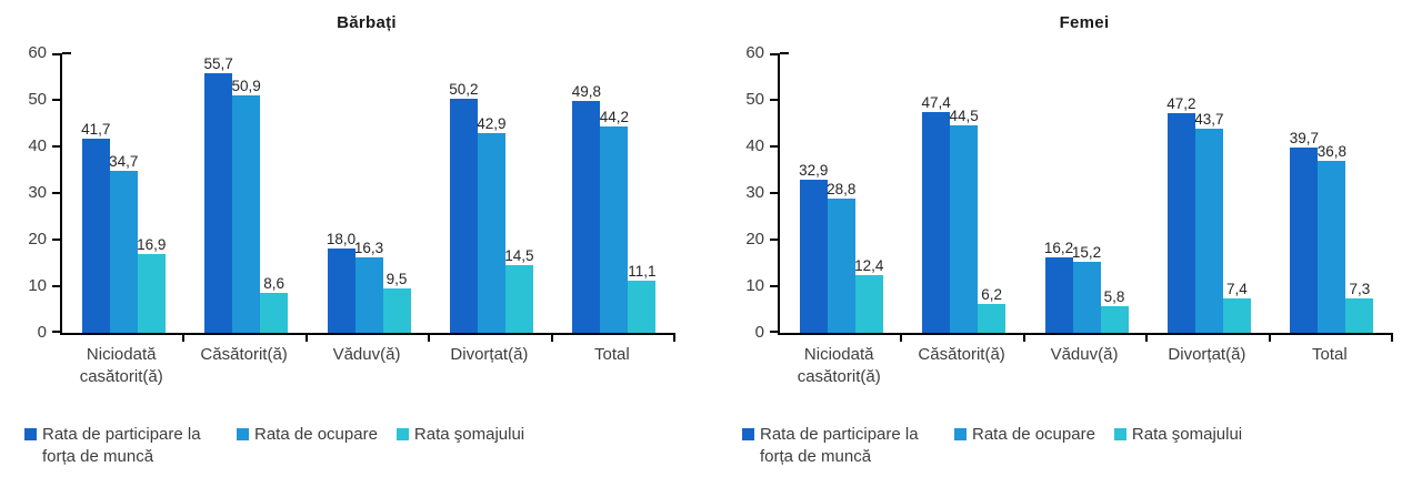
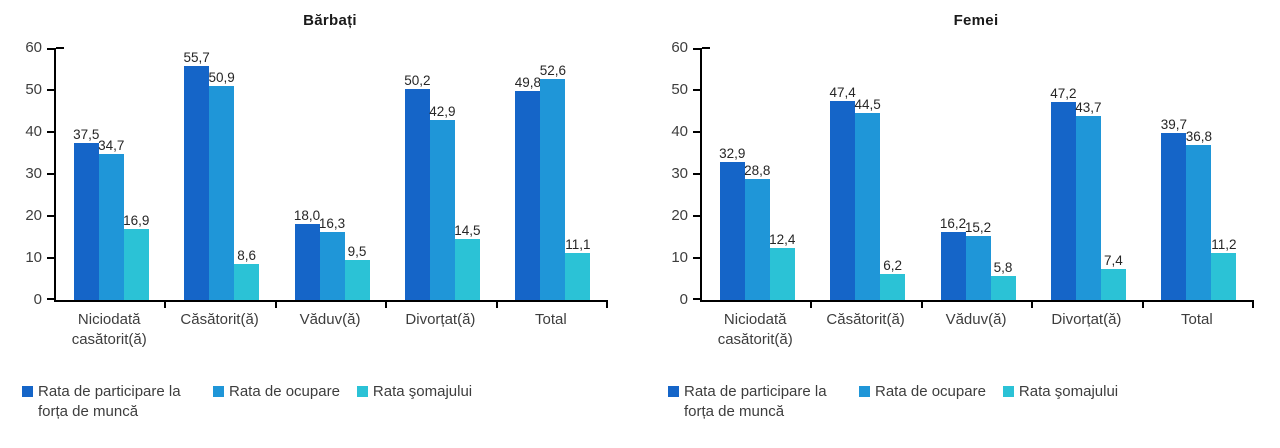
Bărbați/Rata de participare la forța de muncă/Niciodată casătorit(ă): 41,7 -> 37,5
Bărbați/Rata de ocupare/Total: 44,2 -> 52,6
Femei/Rata şomajului/Total: 7,3 -> 11,2
